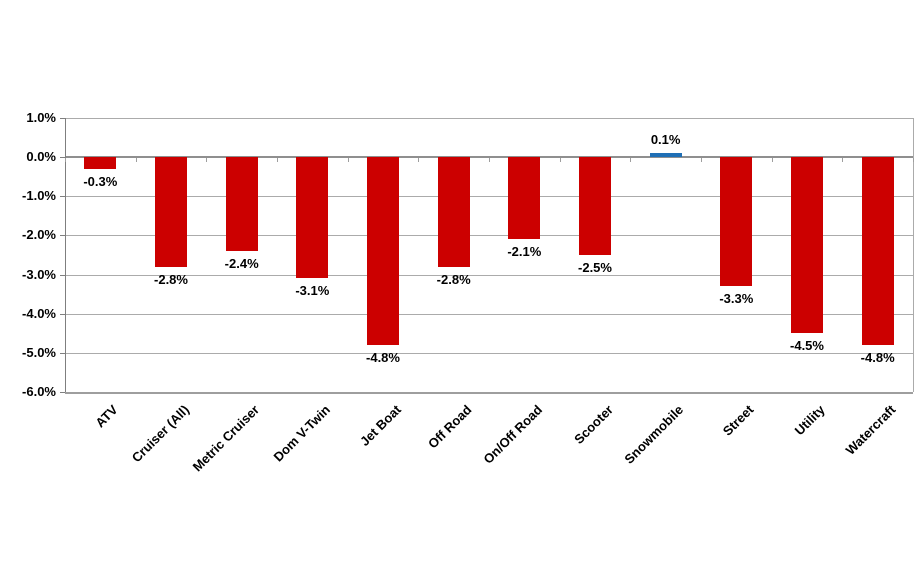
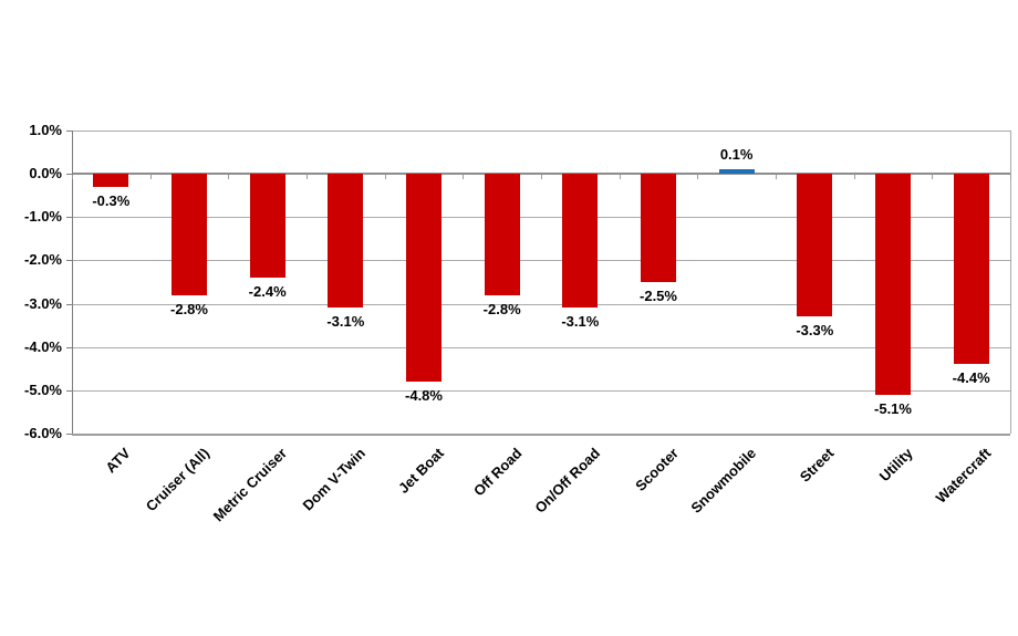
On/Off Road: -2.1% -> -3.1%
Utility: -4.5% -> -5.1%
Watercraft: -4.8% -> -4.4%
